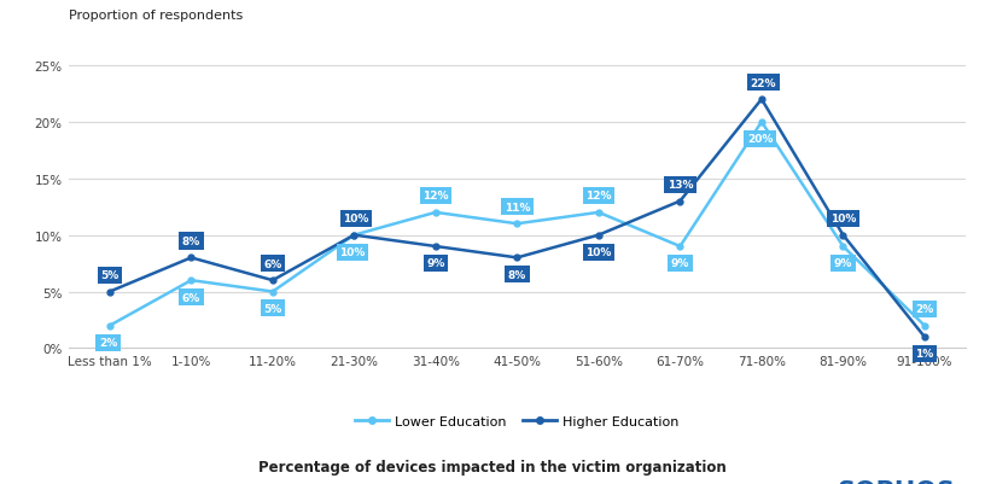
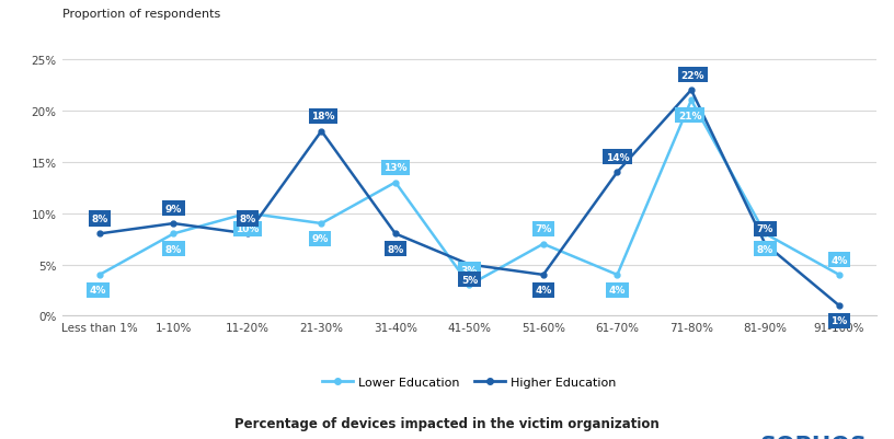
Lower Education/Less than 1%: 2% -> 4%
Higher Education/Less than 1%: 5% -> 8%
Lower Education/1-10%: 6% -> 8%
Higher Education/1-10%: 8% -> 9%
Lower Education/11-20%: 5% -> 10%
Higher Education/11-20%: 6% -> 8%
Lower Education/21-30%: 10% -> 9%
Higher Education/21-30%: 10% -> 18%
Lower Education/31-40%: 12% -> 13%
Higher Education/31-40%: 9% -> 8%
Lower Education/41-50%: 11% -> 3%
Higher Education/41-50%: 8% -> 5%
Lower Education/51-60%: 12% -> 7%
Higher Education/51-60%: 10% -> 4%
Lower Education/61-70%: 9% -> 4%
Higher Education/61-70%: 13% -> 14%
Lower Education/71-80%: 20% -> 21%
Lower Education/81-90%: 9% -> 8%
Higher Education/81-90%: 10% -> 7%
Lower Education/91-100%: 2% -> 4%
